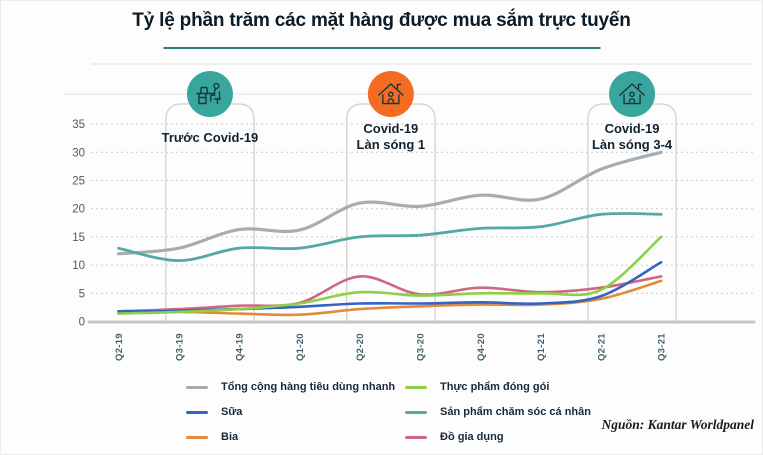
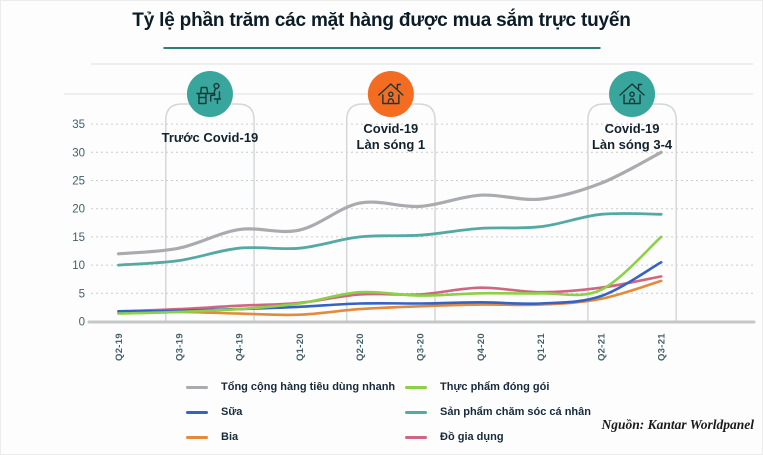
Sản phẩm chăm sóc cá nhân/Q2-19: 13 -> 10
Đồ gia dụng/Q2-20: 8 -> 5
Tổng cộng hàng tiêu dùng nhanh/Q2-21: 27 -> 24
